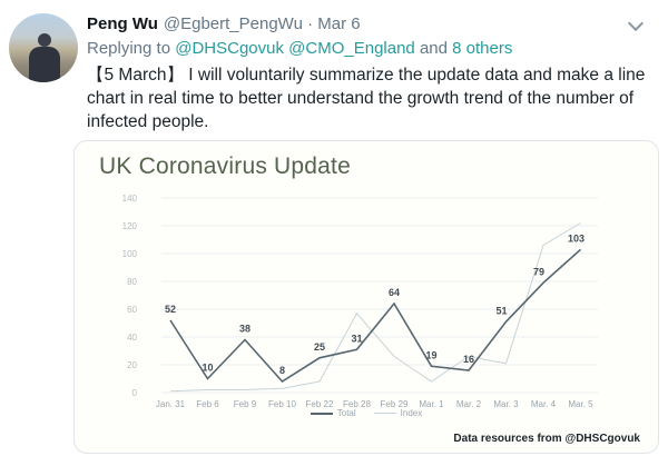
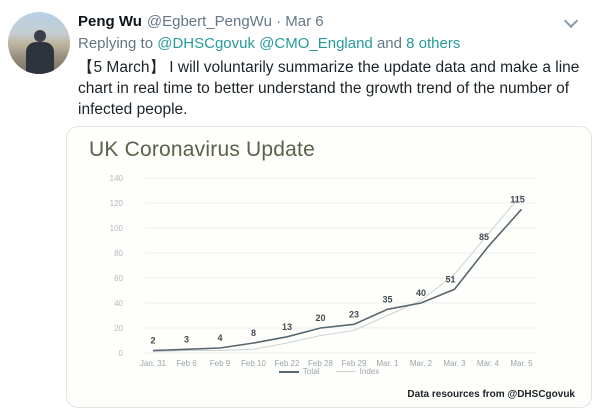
Total/Jan. 31: 52 -> 2
Total/Feb 6: 10 -> 3
Total/Feb 9: 38 -> 4
Total/Feb 22: 25 -> 13
Total/Feb 28: 31 -> 20
Index/Feb 28: 57 -> 14
Total/Feb 29: 64 -> 23
Index/Feb 29: 26 -> 18
Total/Mar. 1: 19 -> 35
Index/Mar. 1: 8 -> 30
Total/Mar. 2: 16 -> 40
Index/Mar. 2: 26 -> 42
Index/Mar. 3: 21 -> 63
Total/Mar. 4: 79 -> 85
Index/Mar. 4: 106 -> 95
Total/Mar. 5: 103 -> 115
Index/Mar. 5: 122 -> 127
